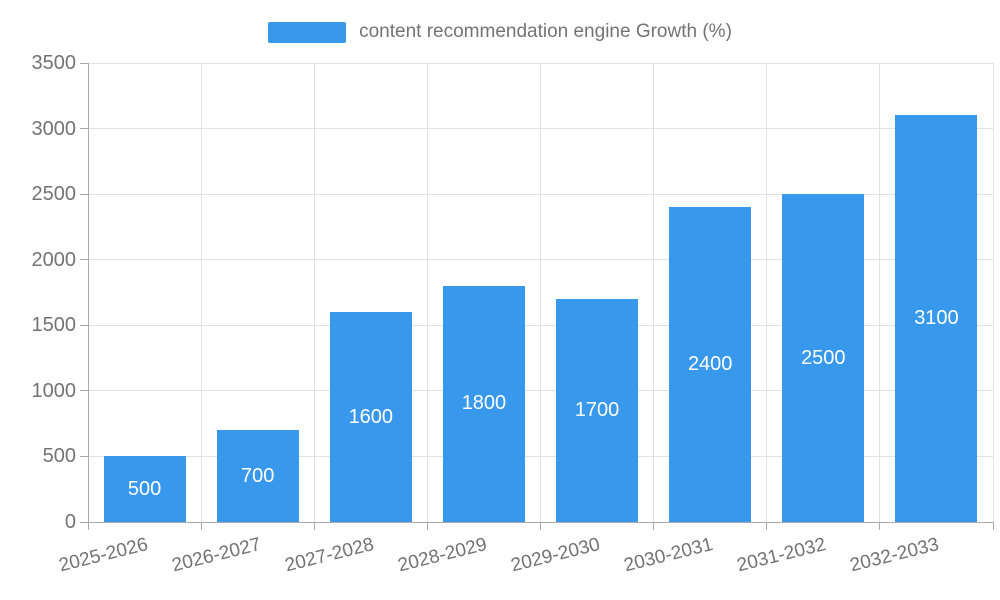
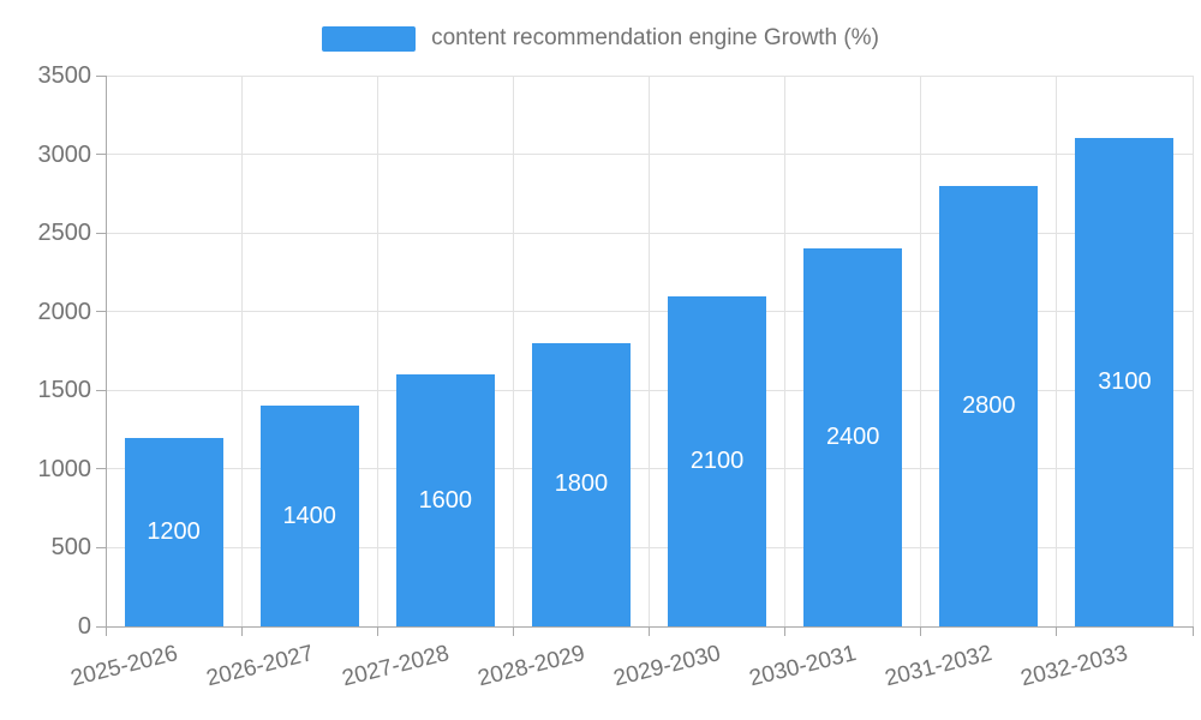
2025-2026: 500 -> 1200
2026-2027: 700 -> 1400
2029-2030: 1700 -> 2100
2031-2032: 2500 -> 2800
